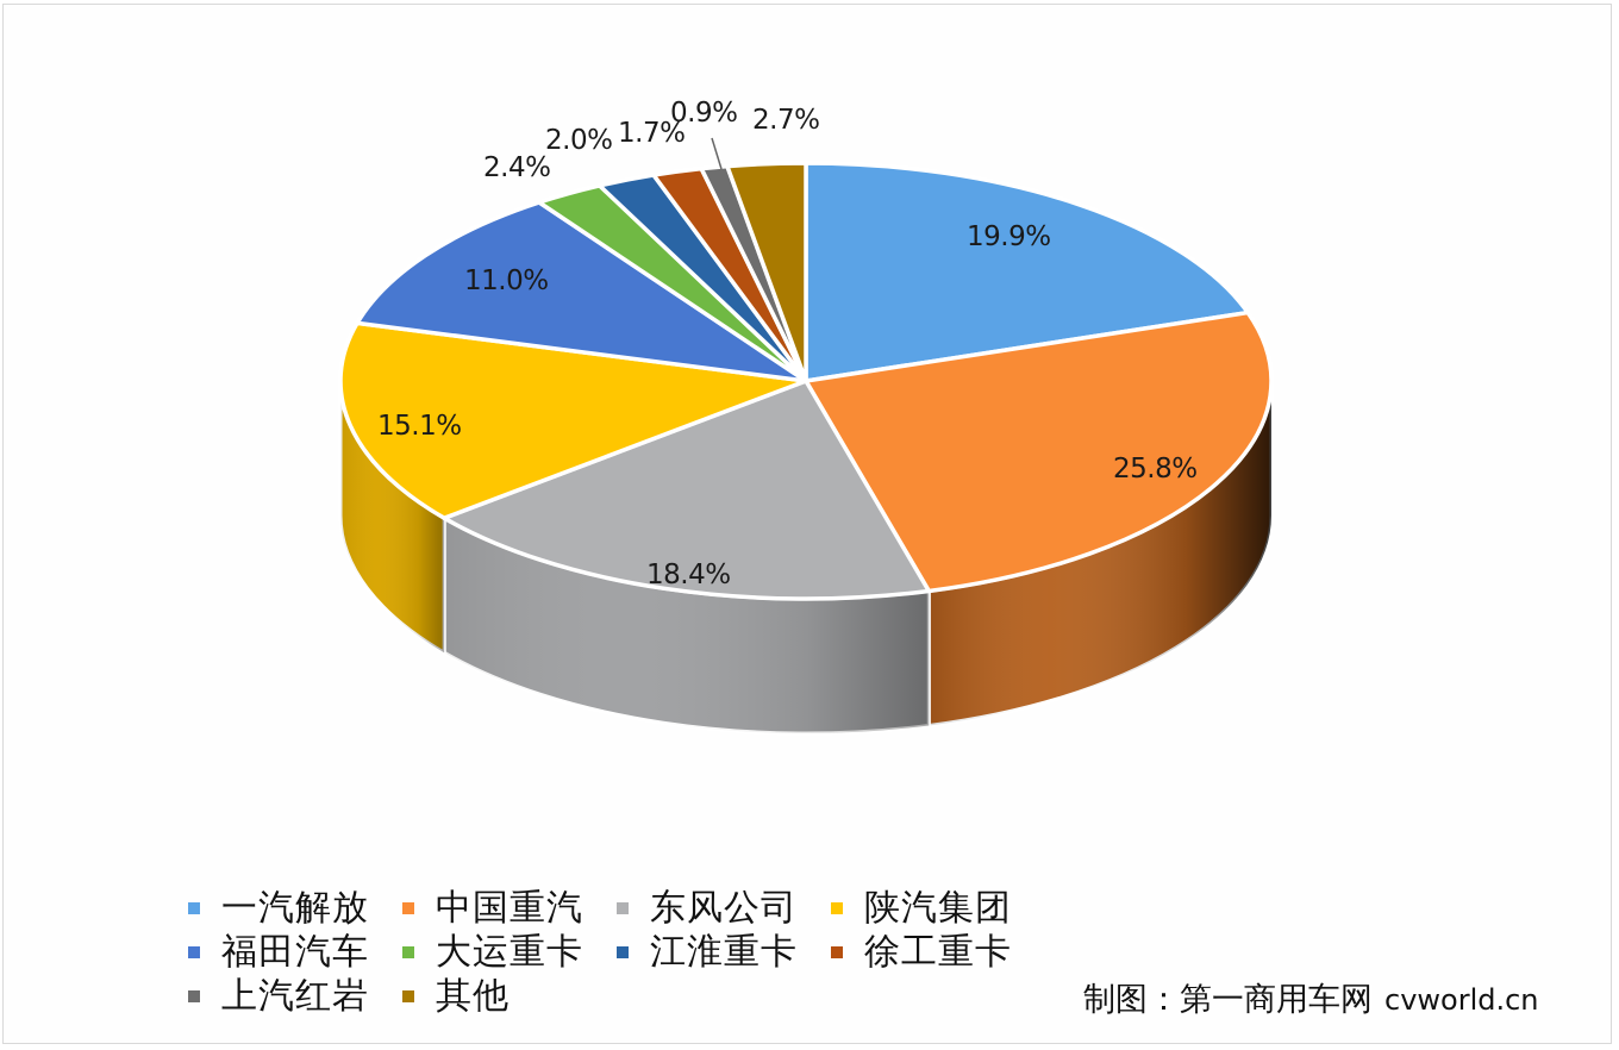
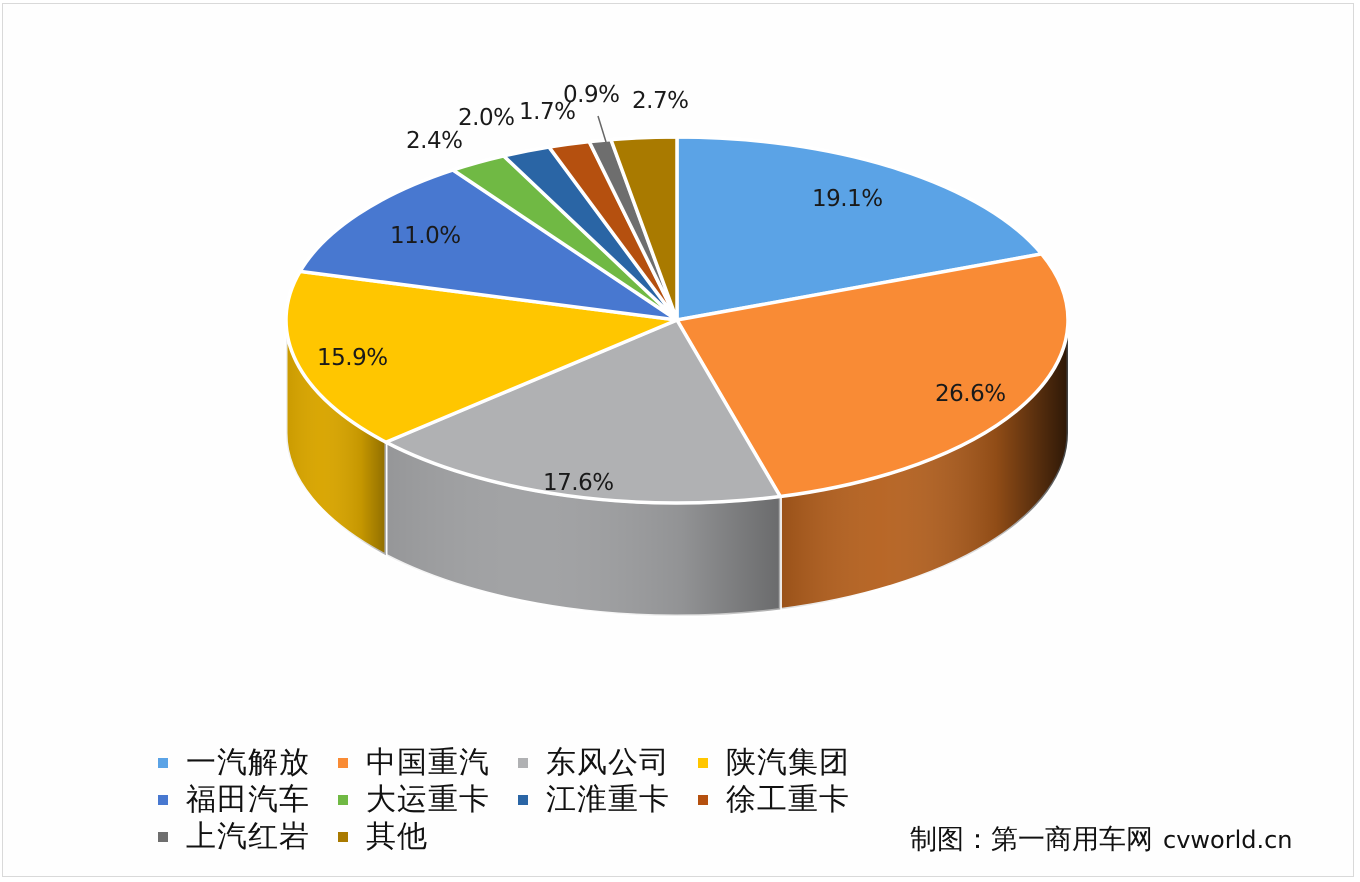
一汽解放: 19.9% -> 19.1%
中国重汽: 25.8% -> 26.6%
东风公司: 18.4% -> 17.6%
陕汽集团: 15.1% -> 15.9%
